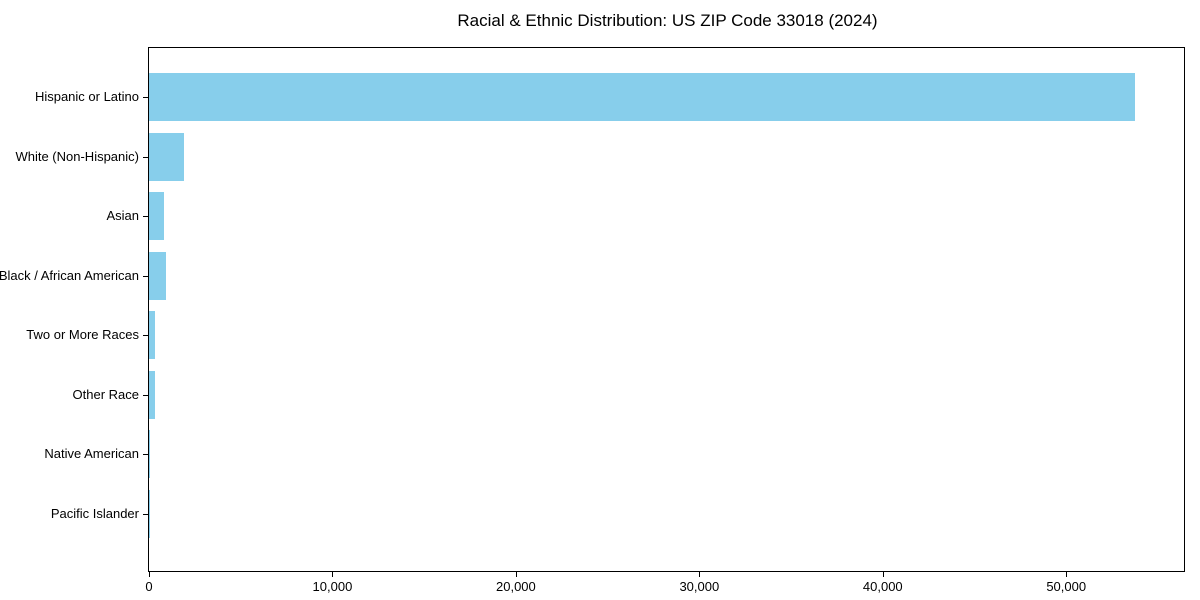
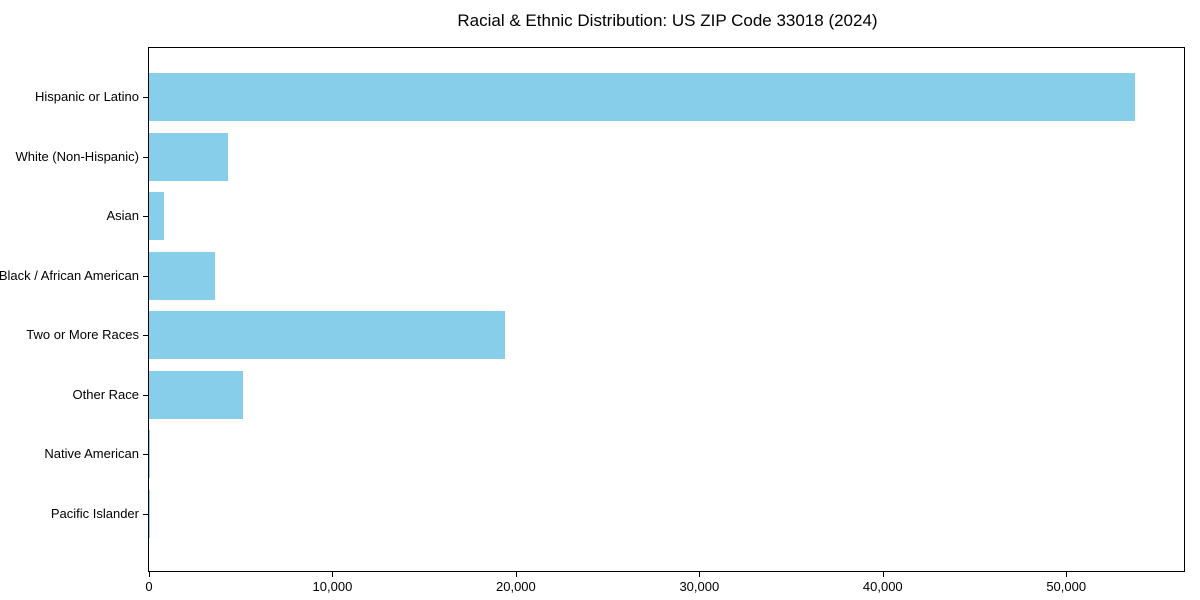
White (Non-Hispanic): 1900 -> 4300
Black / African American: 900 -> 3600
Two or More Races: 300 -> 19400
Other Race: 300 -> 5100
